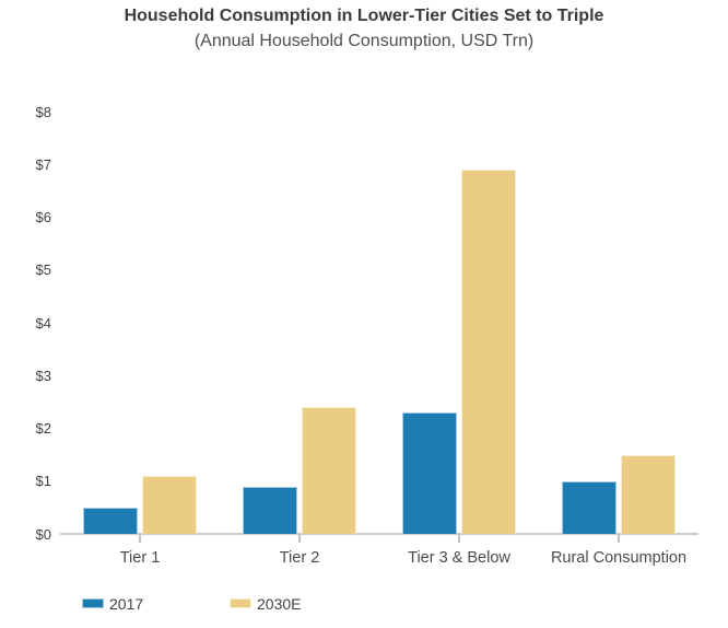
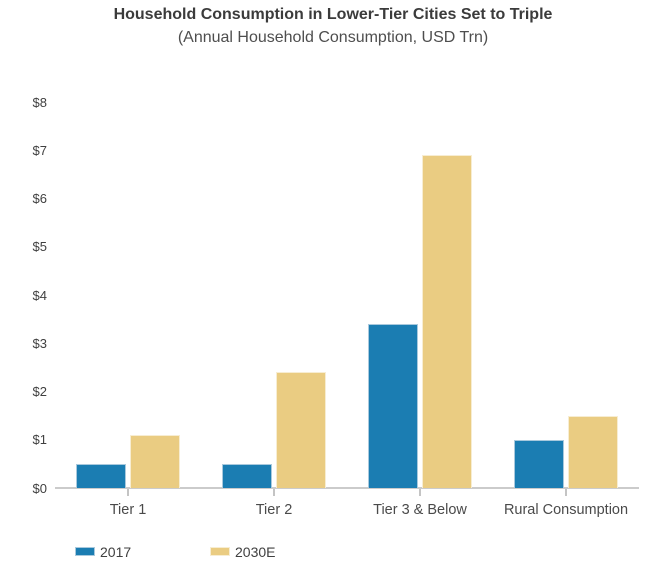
2017/Tier 2: $0.9 -> $0.5
2017/Tier 3 & Below: $2.3 -> $3.4
